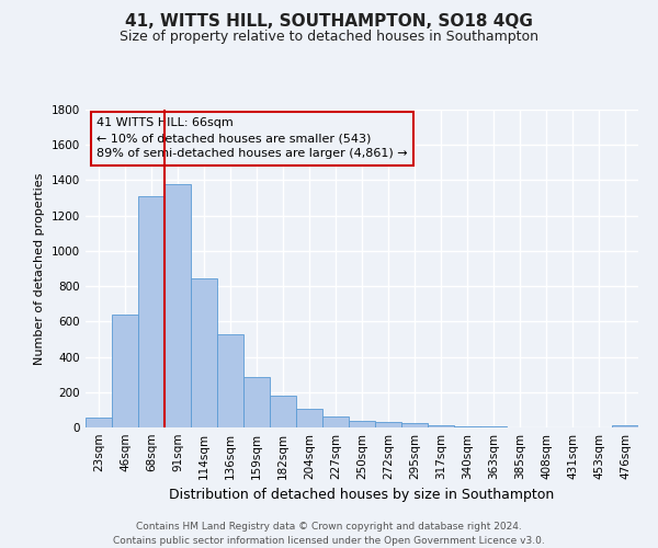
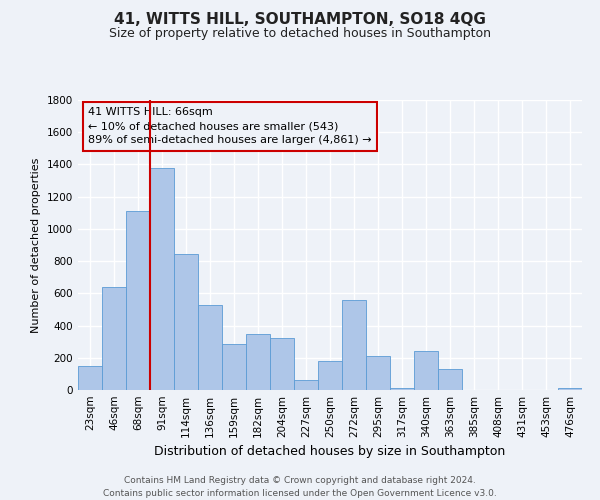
23sqm: 60 -> 150
68sqm: 1310 -> 1110
182sqm: 180 -> 350
204sqm: 100 -> 320
250sqm: 40 -> 180
272sqm: 30 -> 560
295sqm: 20 -> 210
340sqm: 10 -> 240
363sqm: 0 -> 130
